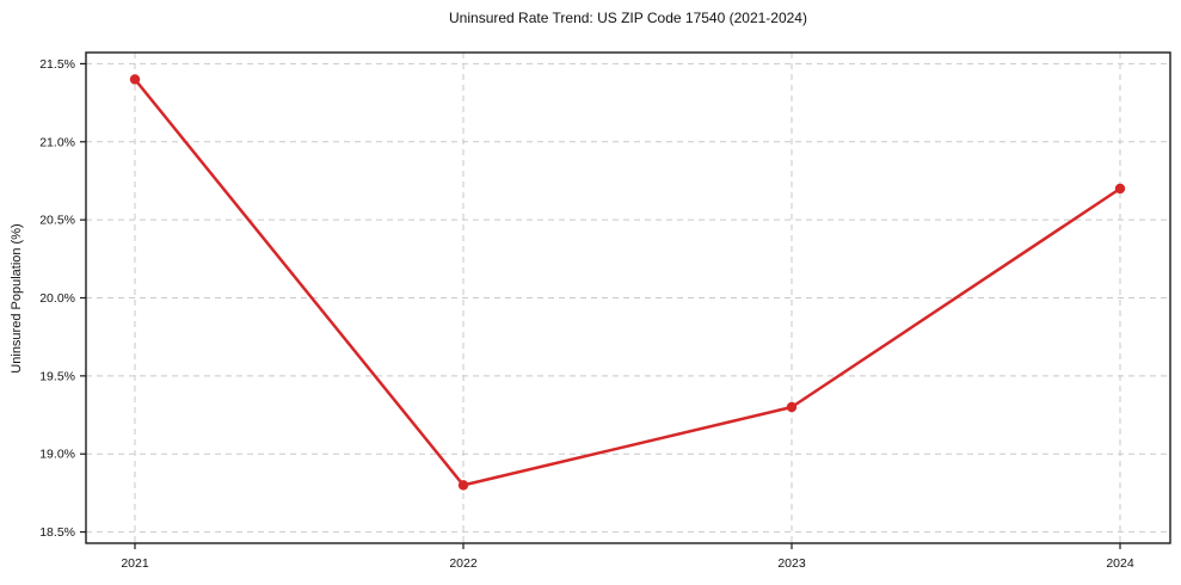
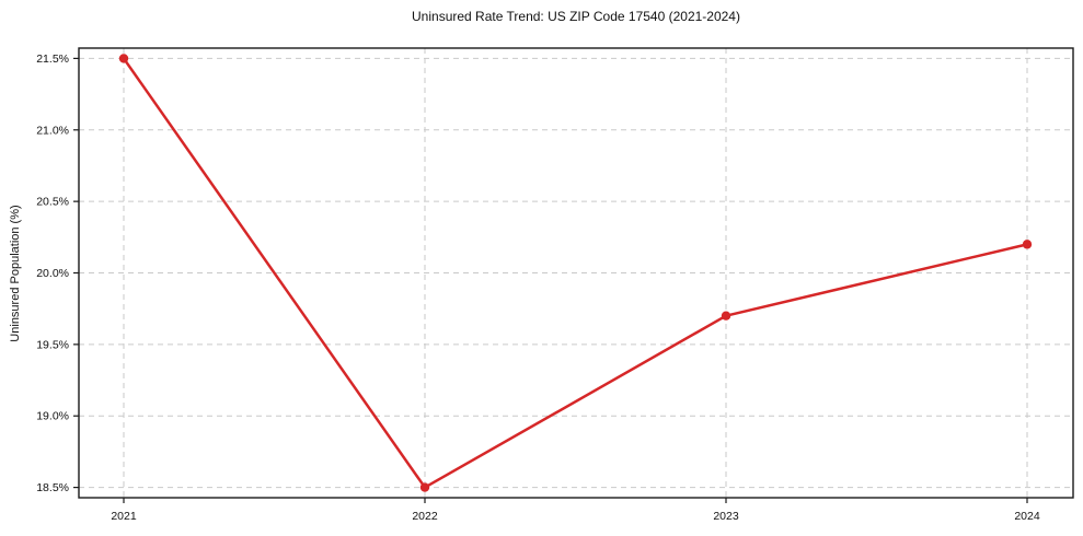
2021: 21.4% -> 21.5%
2022: 18.8% -> 18.5%
2023: 19.3% -> 19.7%
2024: 20.7% -> 20.2%
